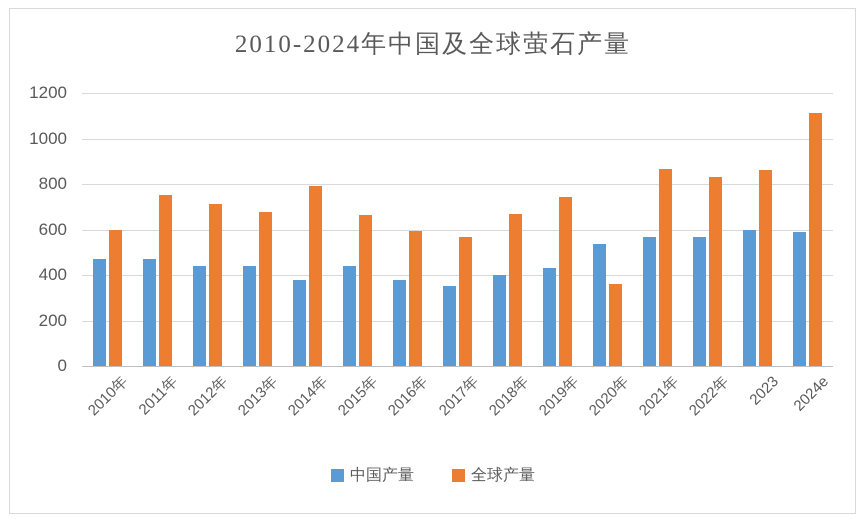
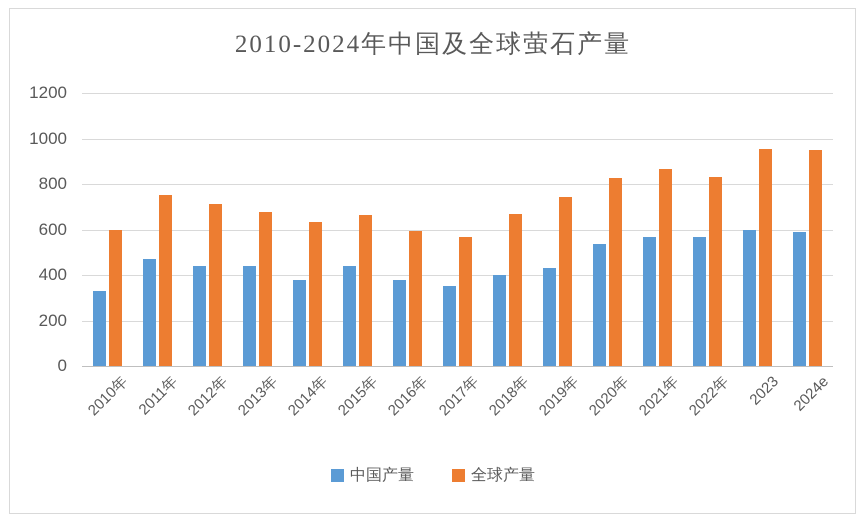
中国产量/2010年: 470 -> 330
全球产量/2014年: 790 -> 640
全球产量/2020年: 360 -> 820
全球产量/2023: 860 -> 960
全球产量/2024e: 1110 -> 950
